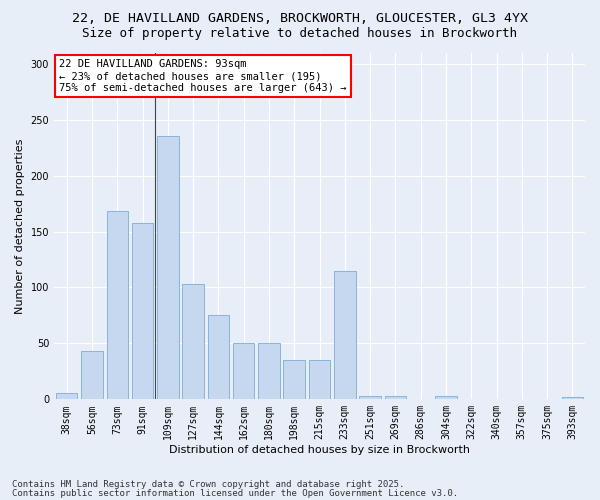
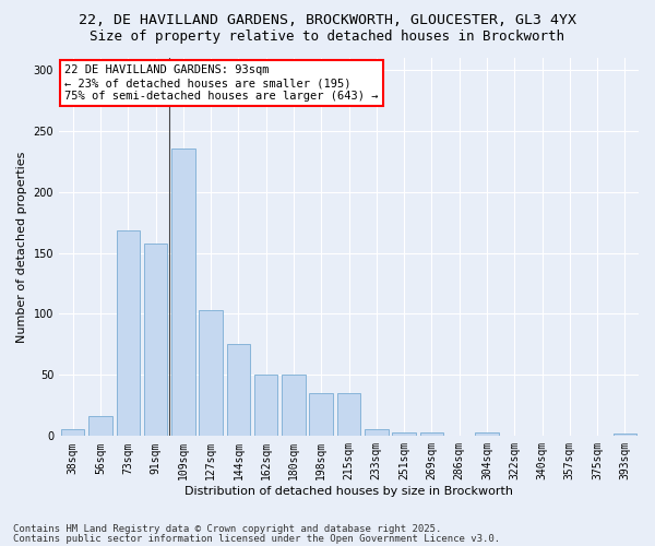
56sqm: 43 -> 16
233sqm: 115 -> 6
